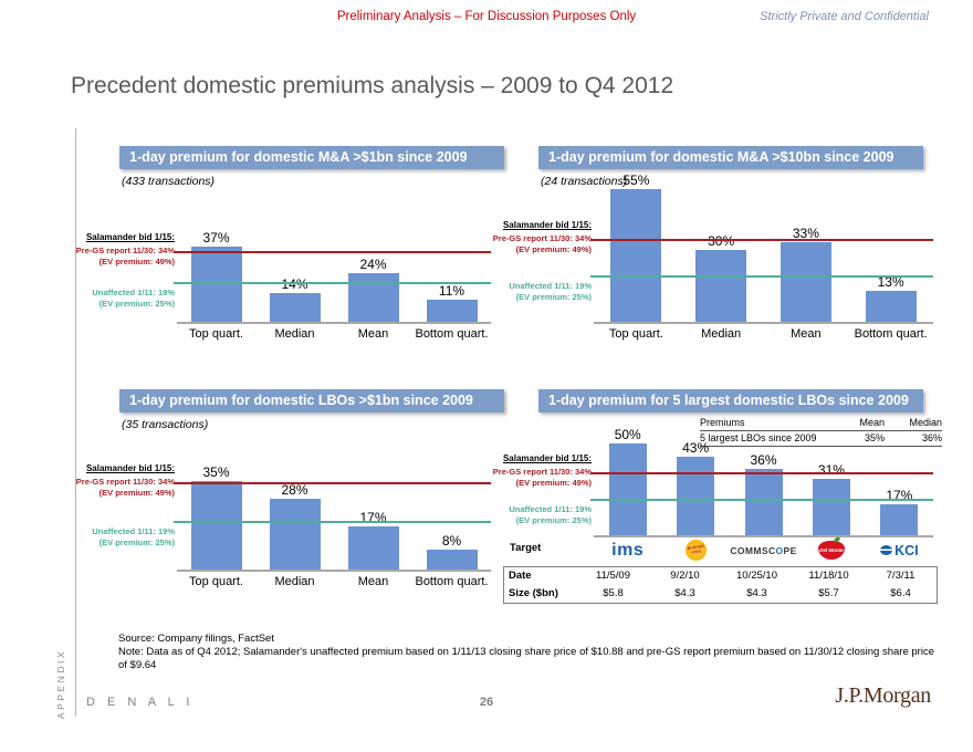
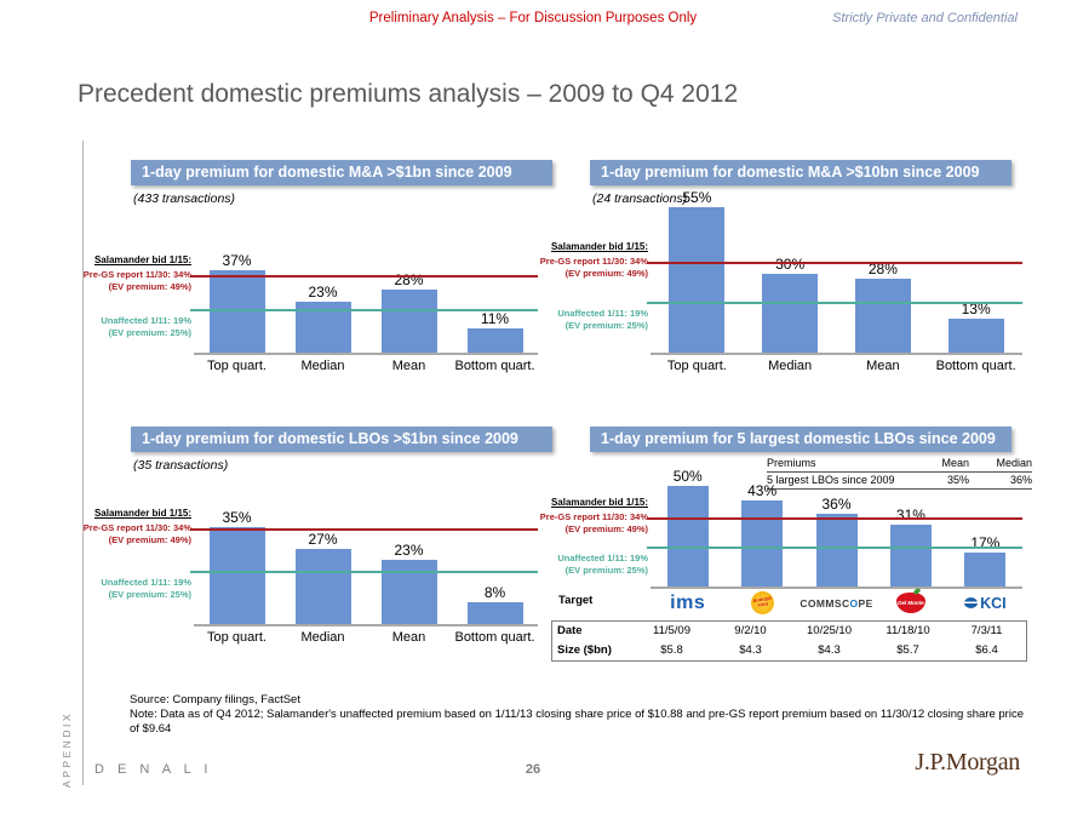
1-day premium for domestic M&A >$1bn since 2009/Median: 14% -> 23%
1-day premium for domestic M&A >$1bn since 2009/Mean: 24% -> 28%
1-day premium for domestic M&A >$10bn since 2009/Mean: 33% -> 28%
1-day premium for domestic LBOs >$1bn since 2009/Median: 28% -> 27%
1-day premium for domestic LBOs >$1bn since 2009/Mean: 17% -> 23%
